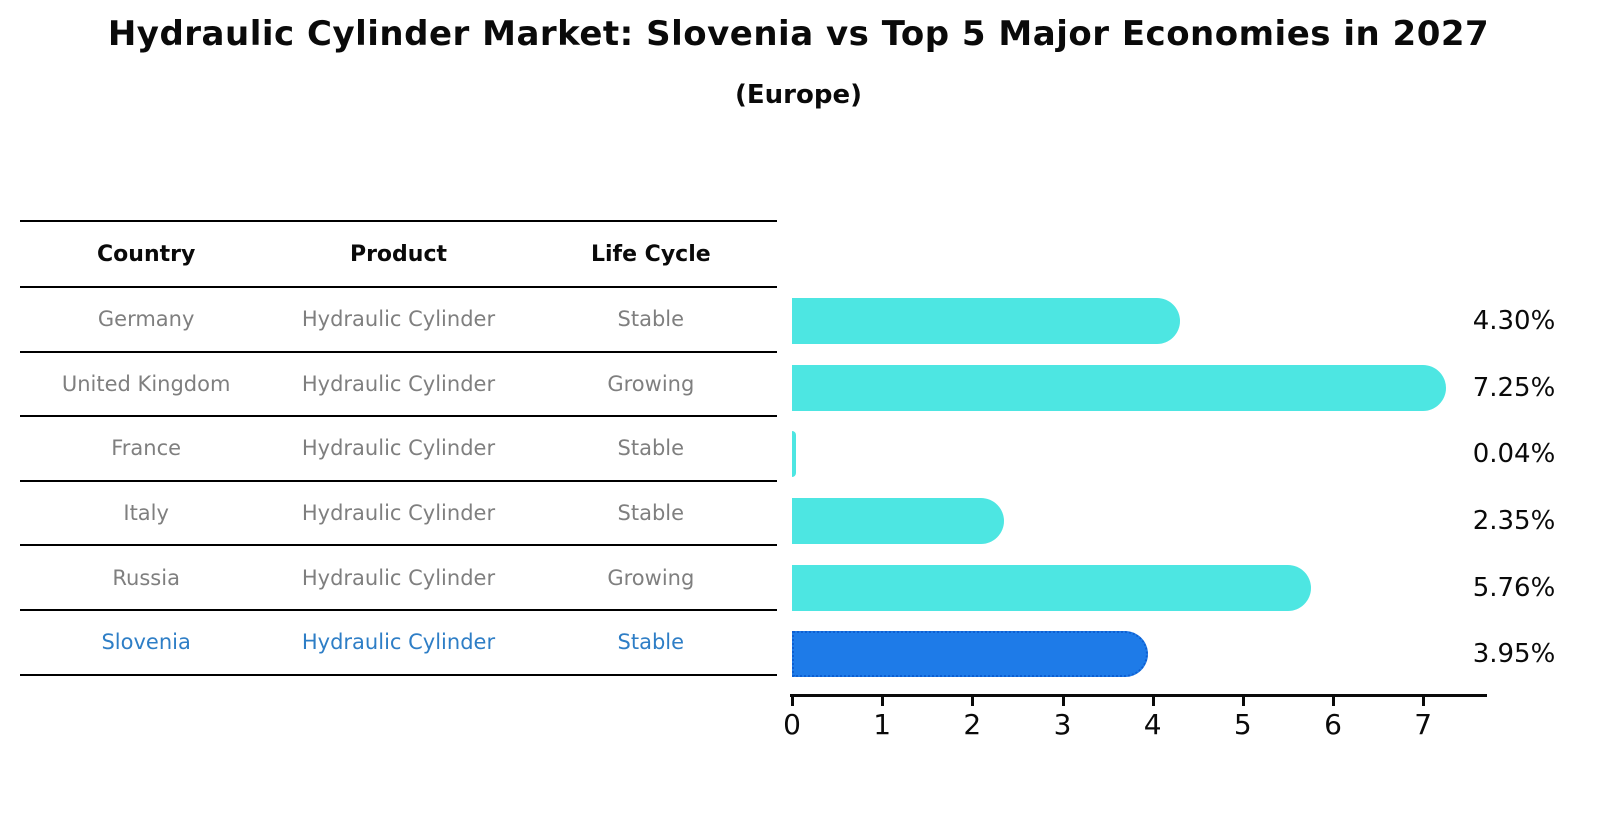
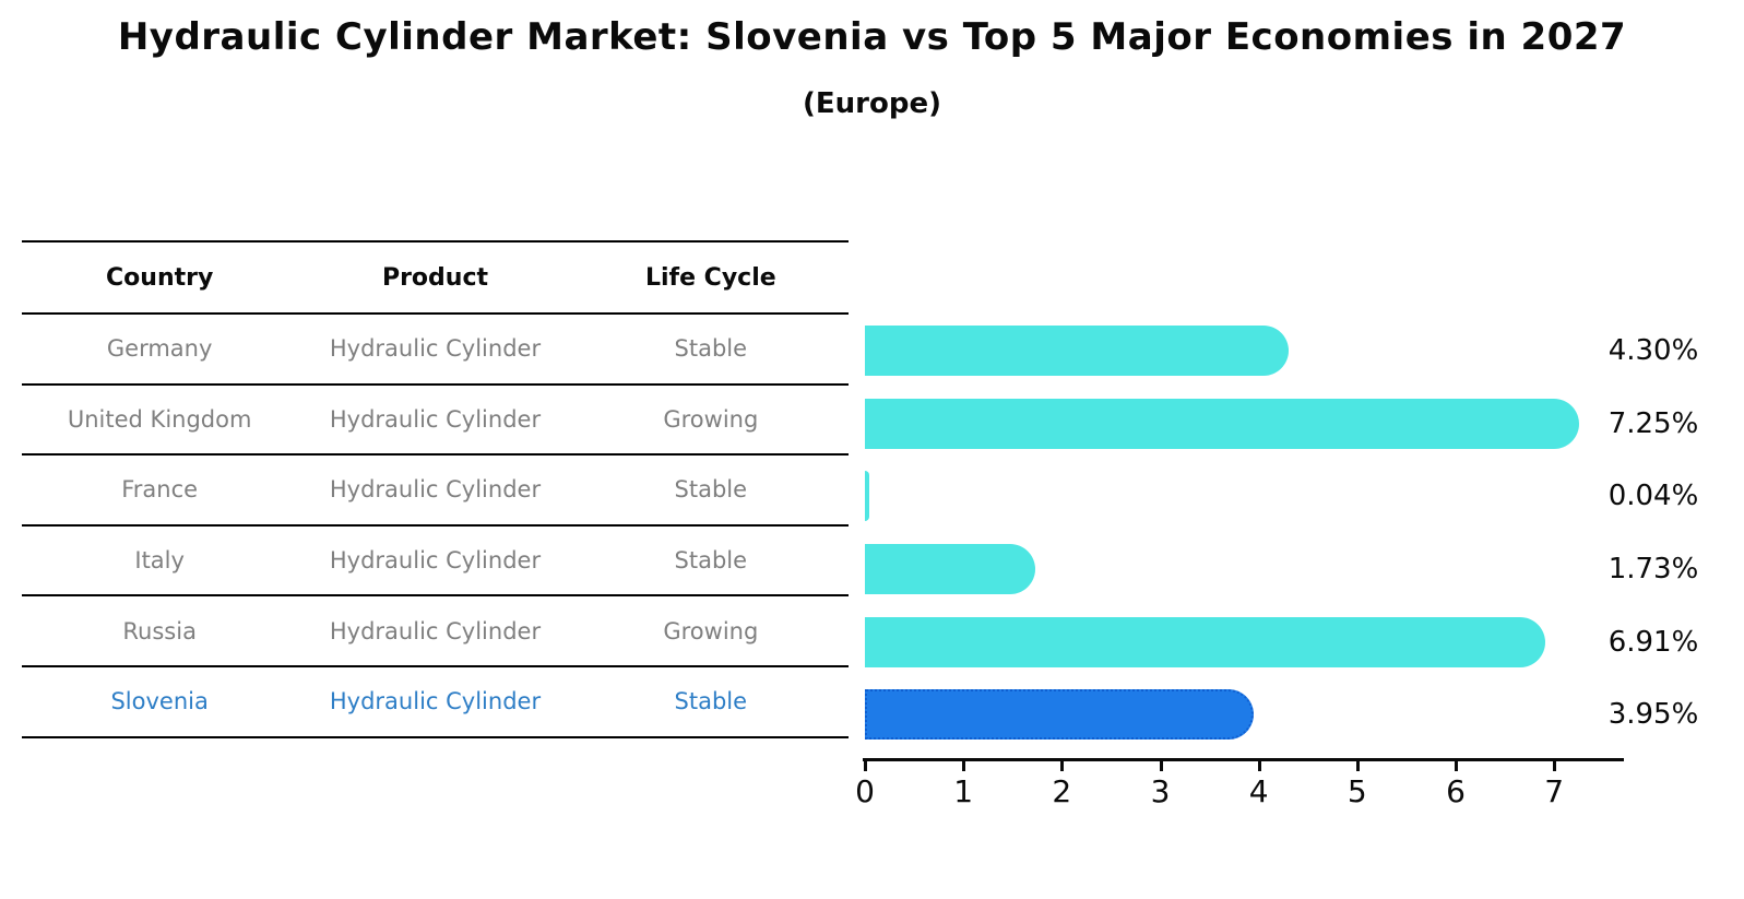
Italy: 2.35% -> 1.73%
Russia: 5.76% -> 6.91%
